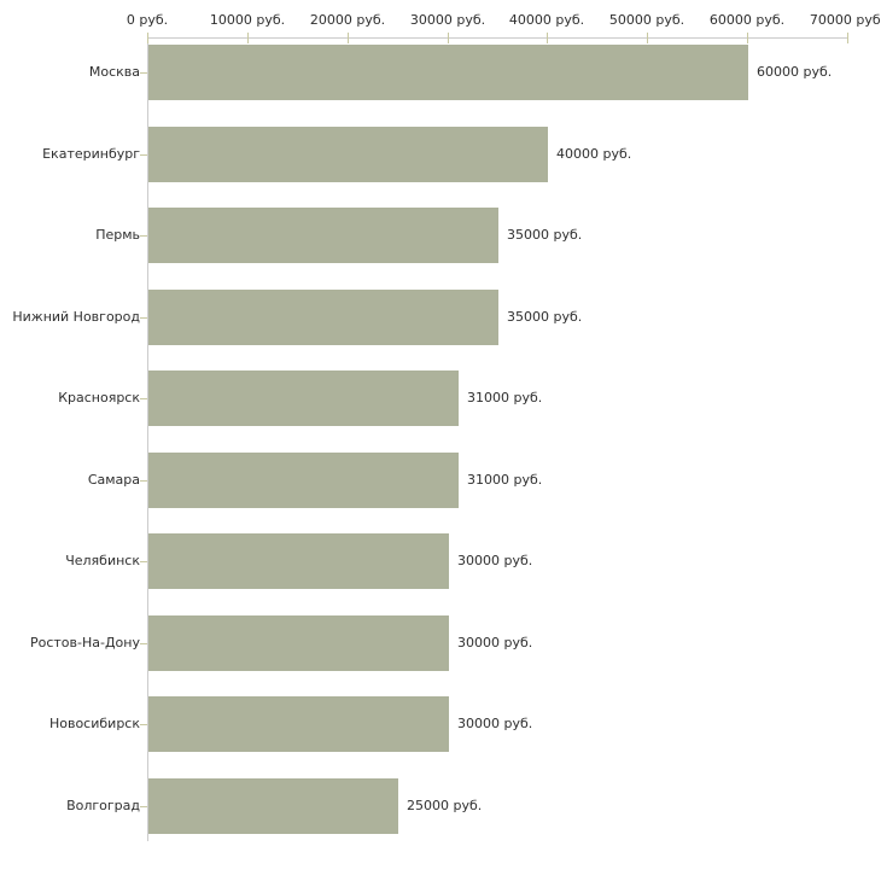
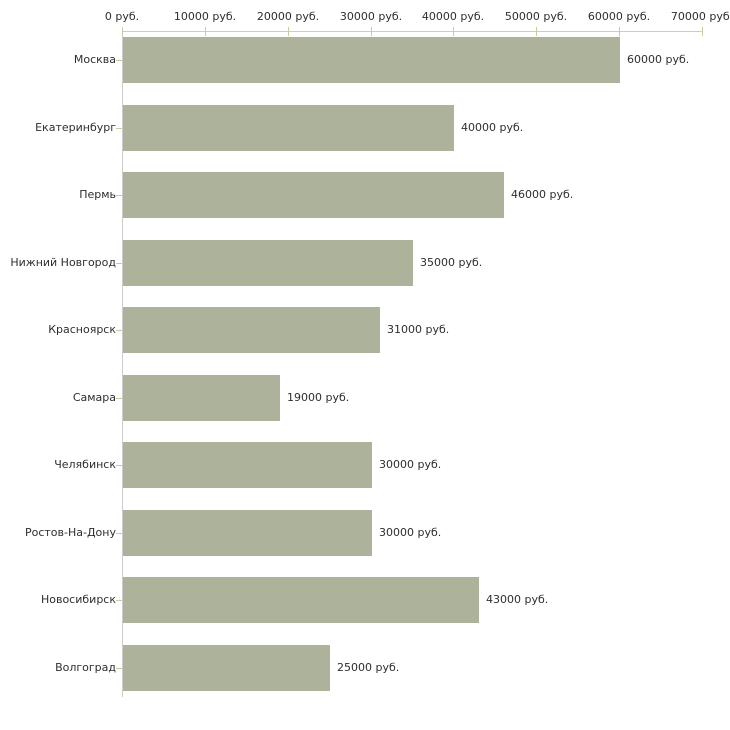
Пермь: 35000 -> 46000
Самара: 31000 -> 19000
Новосибирск: 30000 -> 43000
